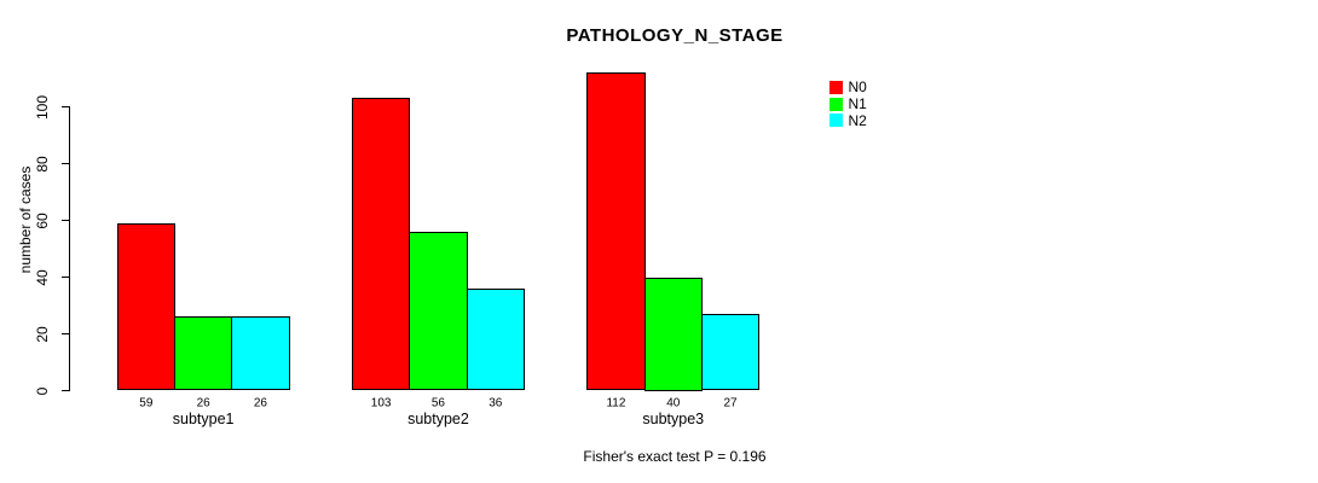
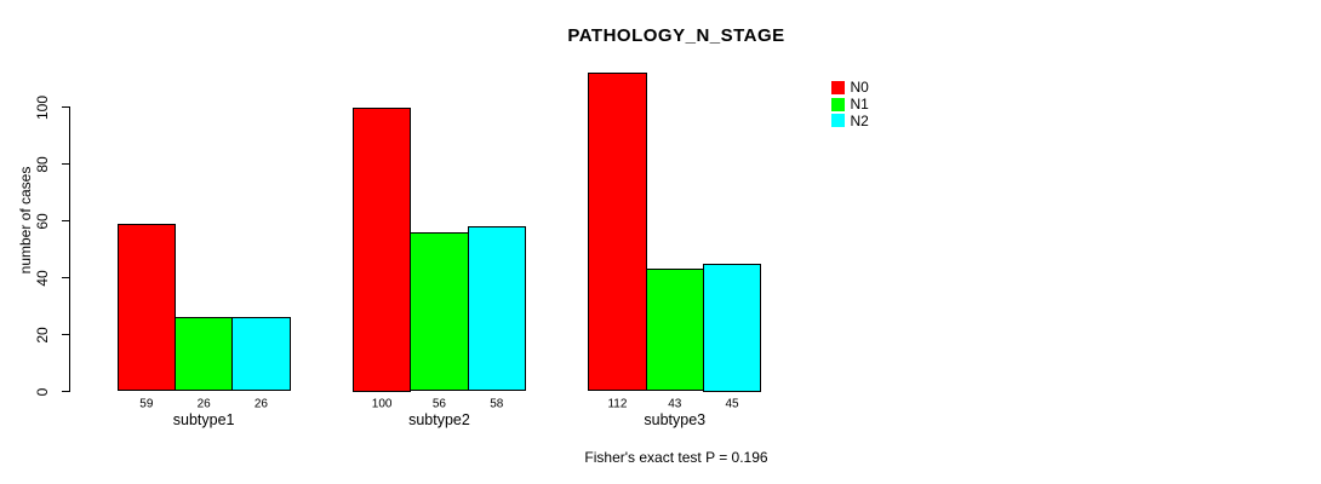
N0/subtype2: 103 -> 100
N2/subtype2: 36 -> 58
N1/subtype3: 40 -> 43
N2/subtype3: 27 -> 45
